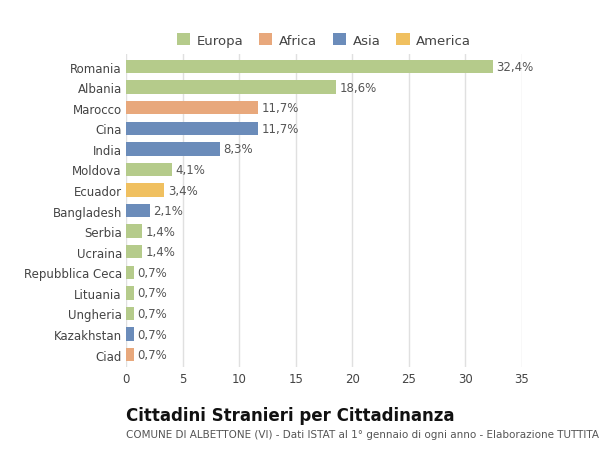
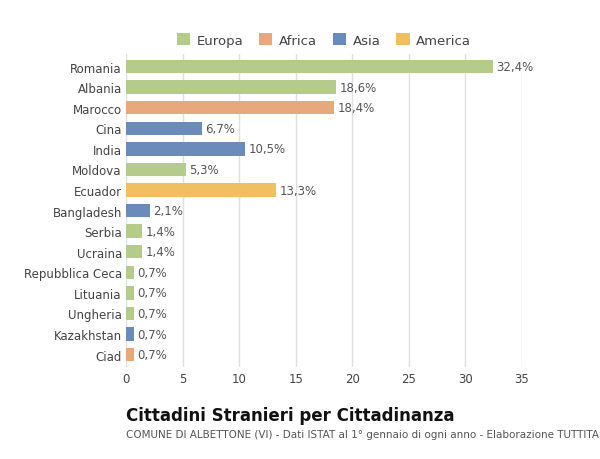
Marocco: 11,7% -> 18,4%
Cina: 11,7% -> 6,7%
India: 8,3% -> 10,5%
Moldova: 4,1% -> 5,3%
Ecuador: 3,4% -> 13,3%
